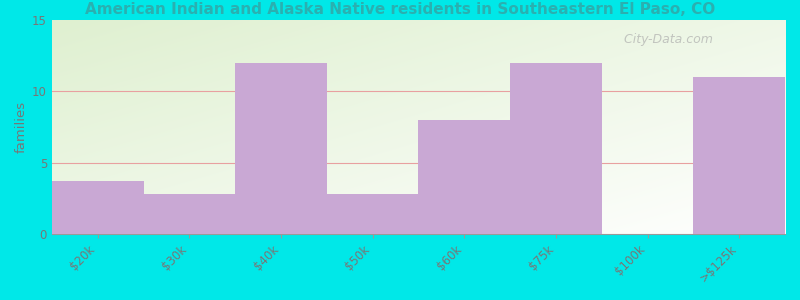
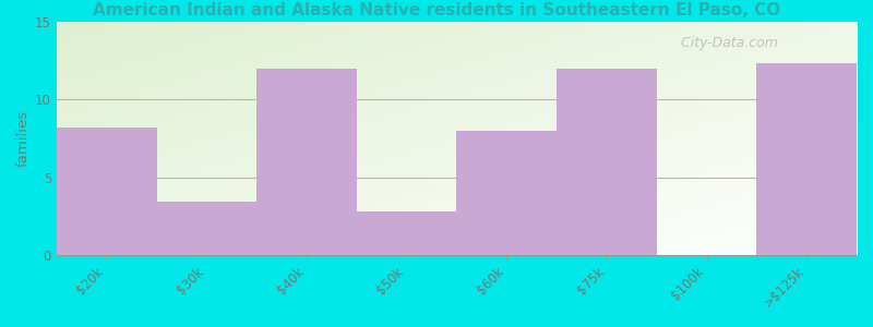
$20k: 3.7 -> 8.2
$30k: 2.8 -> 3.4
>$125k: 11.0 -> 12.3
